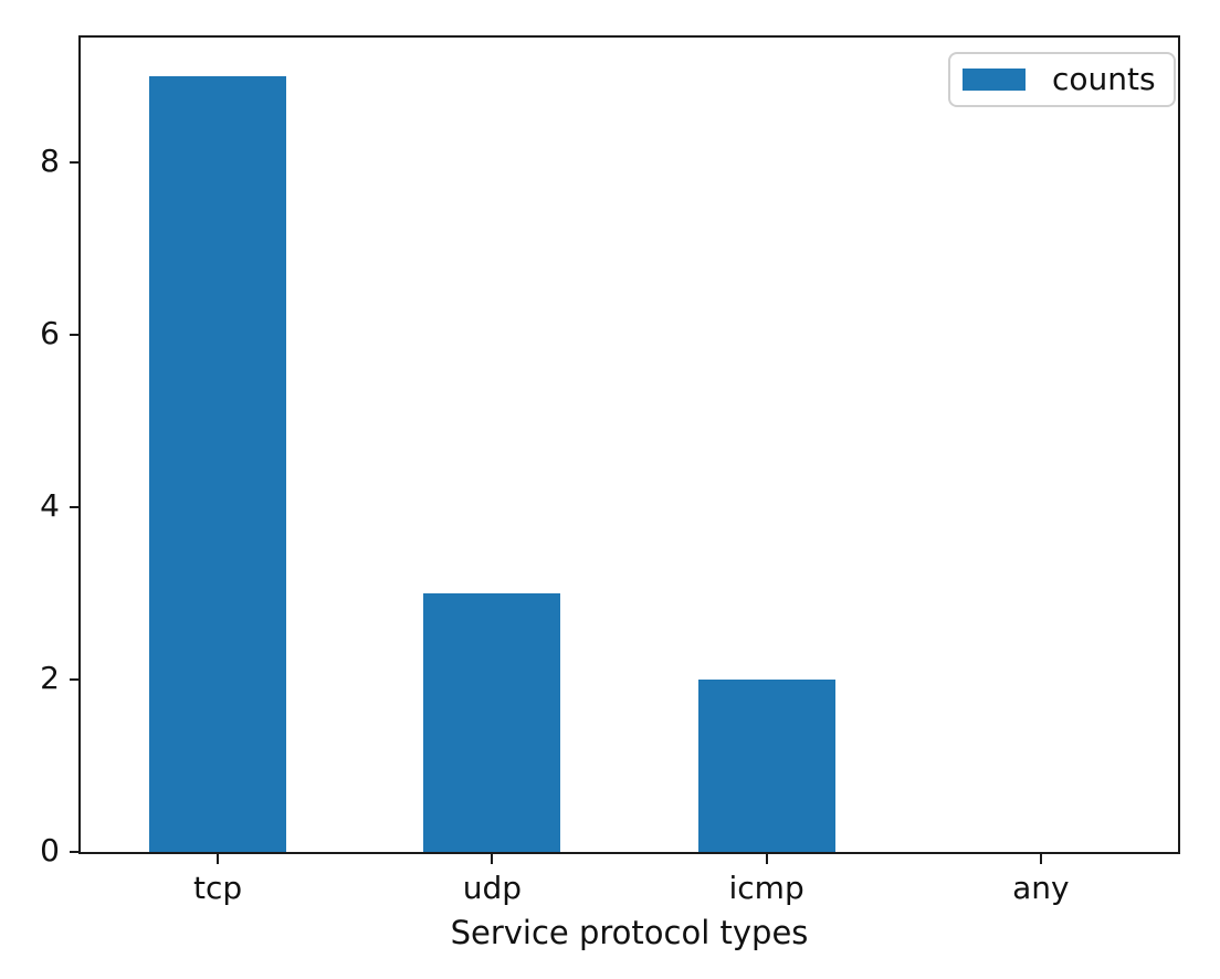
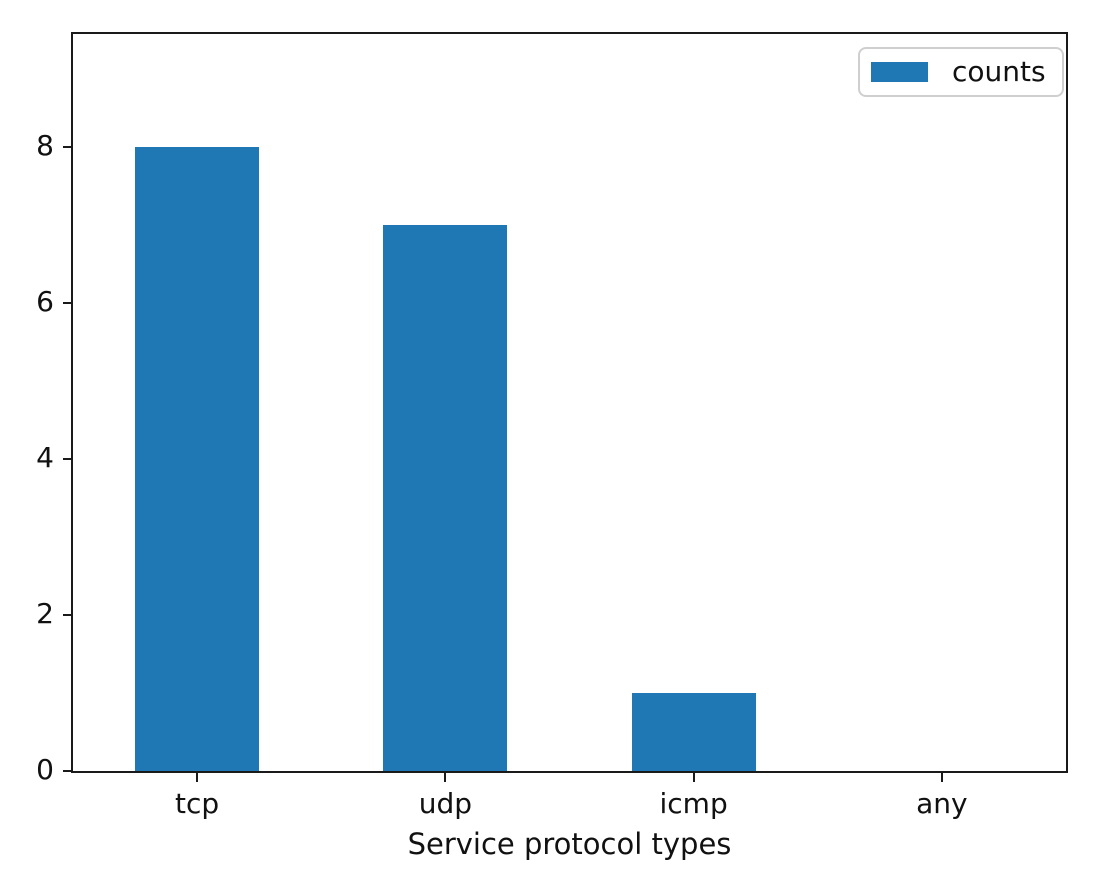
tcp: 9 -> 8
udp: 3 -> 7
icmp: 2 -> 1
